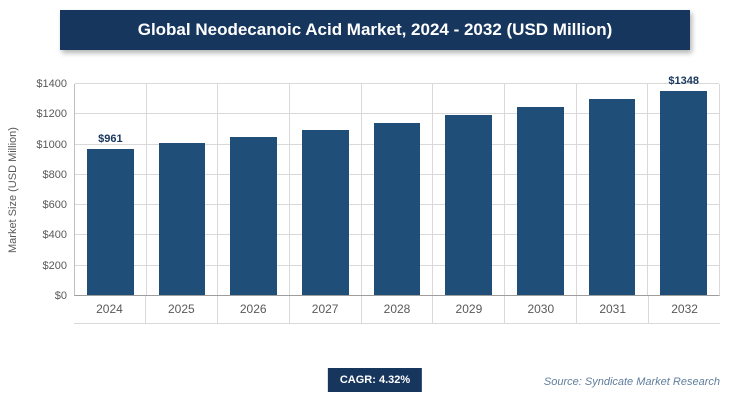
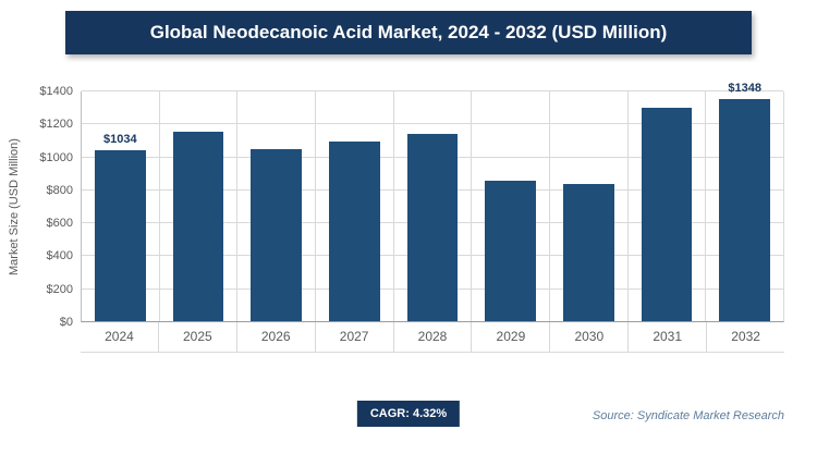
2024: $961 -> $1034
2025: $1000 -> $1150
2029: $1190 -> $850
2030: $1240 -> $830
